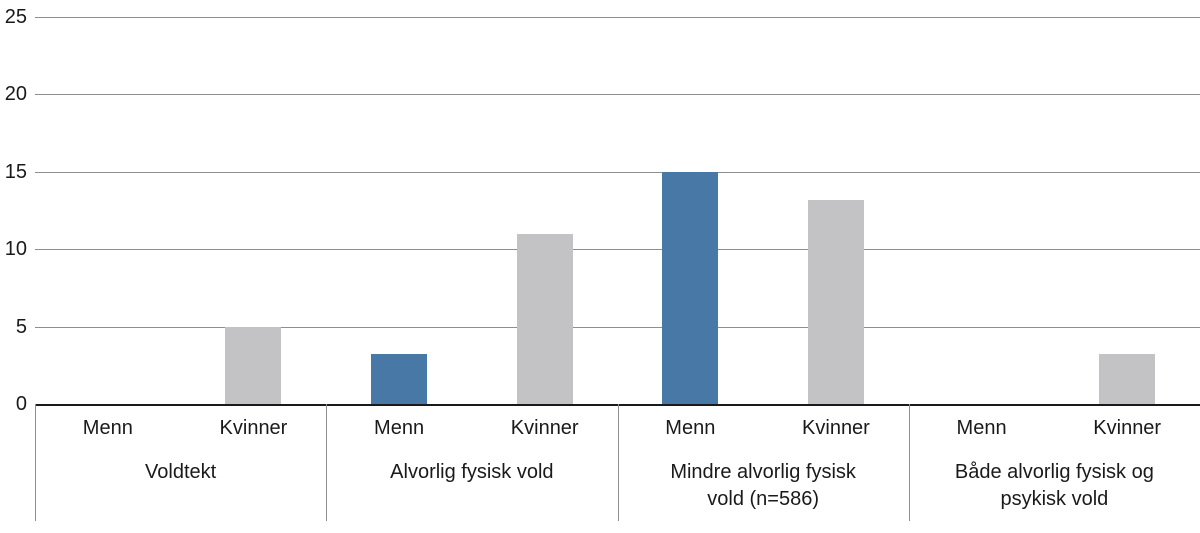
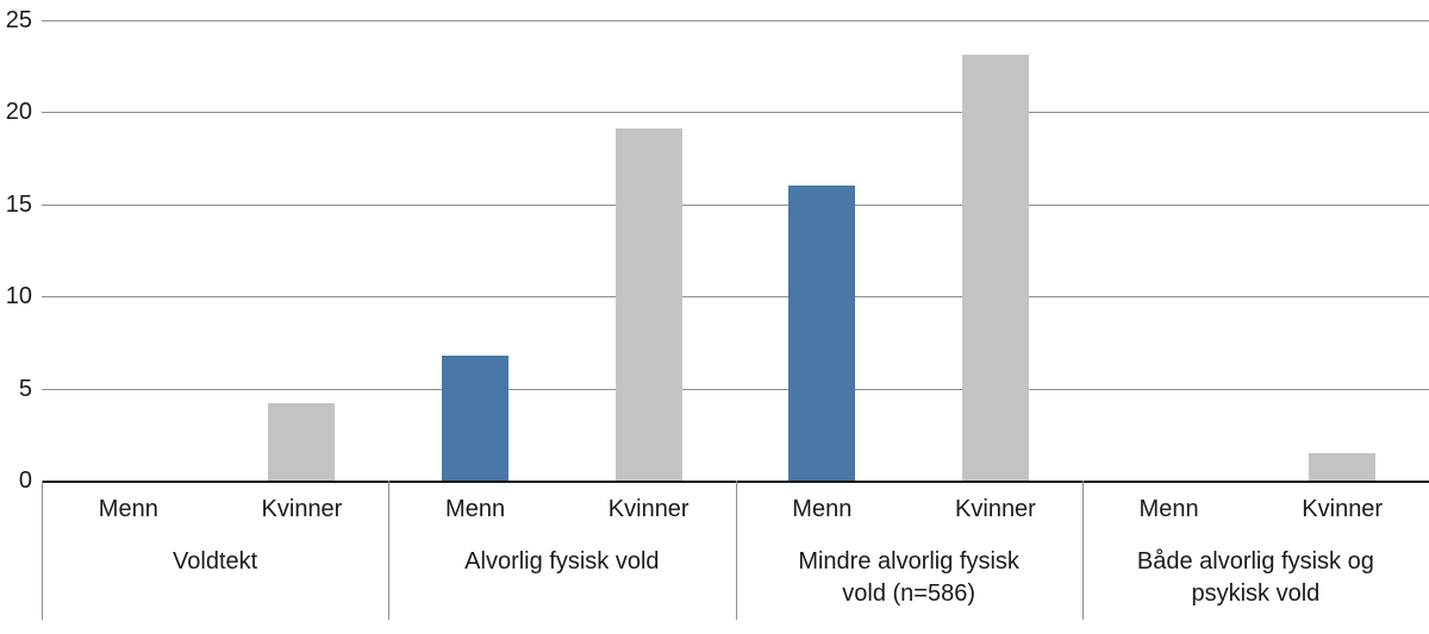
Kvinner/Voldtekt: 5.0 -> 4.2
Menn/Alvorlig fysisk vold: 3.2 -> 6.8
Kvinner/Alvorlig fysisk vold: 11.0 -> 19.1
Menn/Mindre alvorlig fysisk vold (n=586): 15.0 -> 16.0
Kvinner/Mindre alvorlig fysisk vold (n=586): 13.2 -> 23.1
Kvinner/Både alvorlig fysisk og psykisk vold: 3.2 -> 1.5
